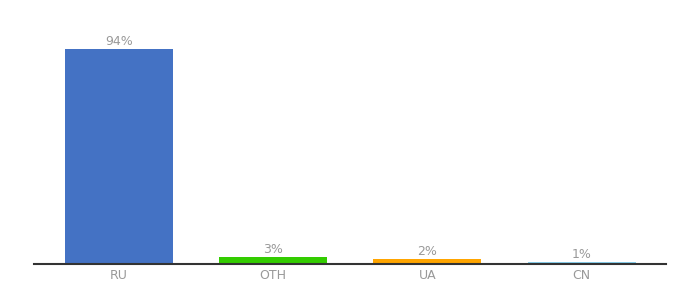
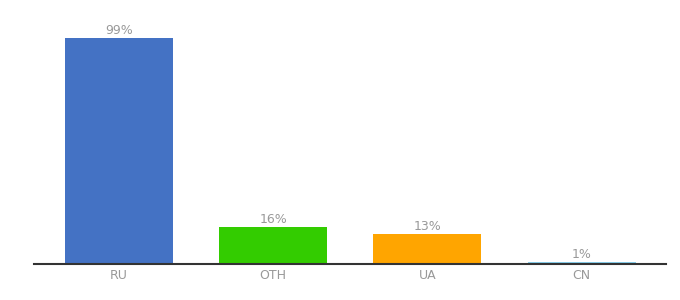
RU: 94% -> 99%
OTH: 3% -> 16%
UA: 2% -> 13%
